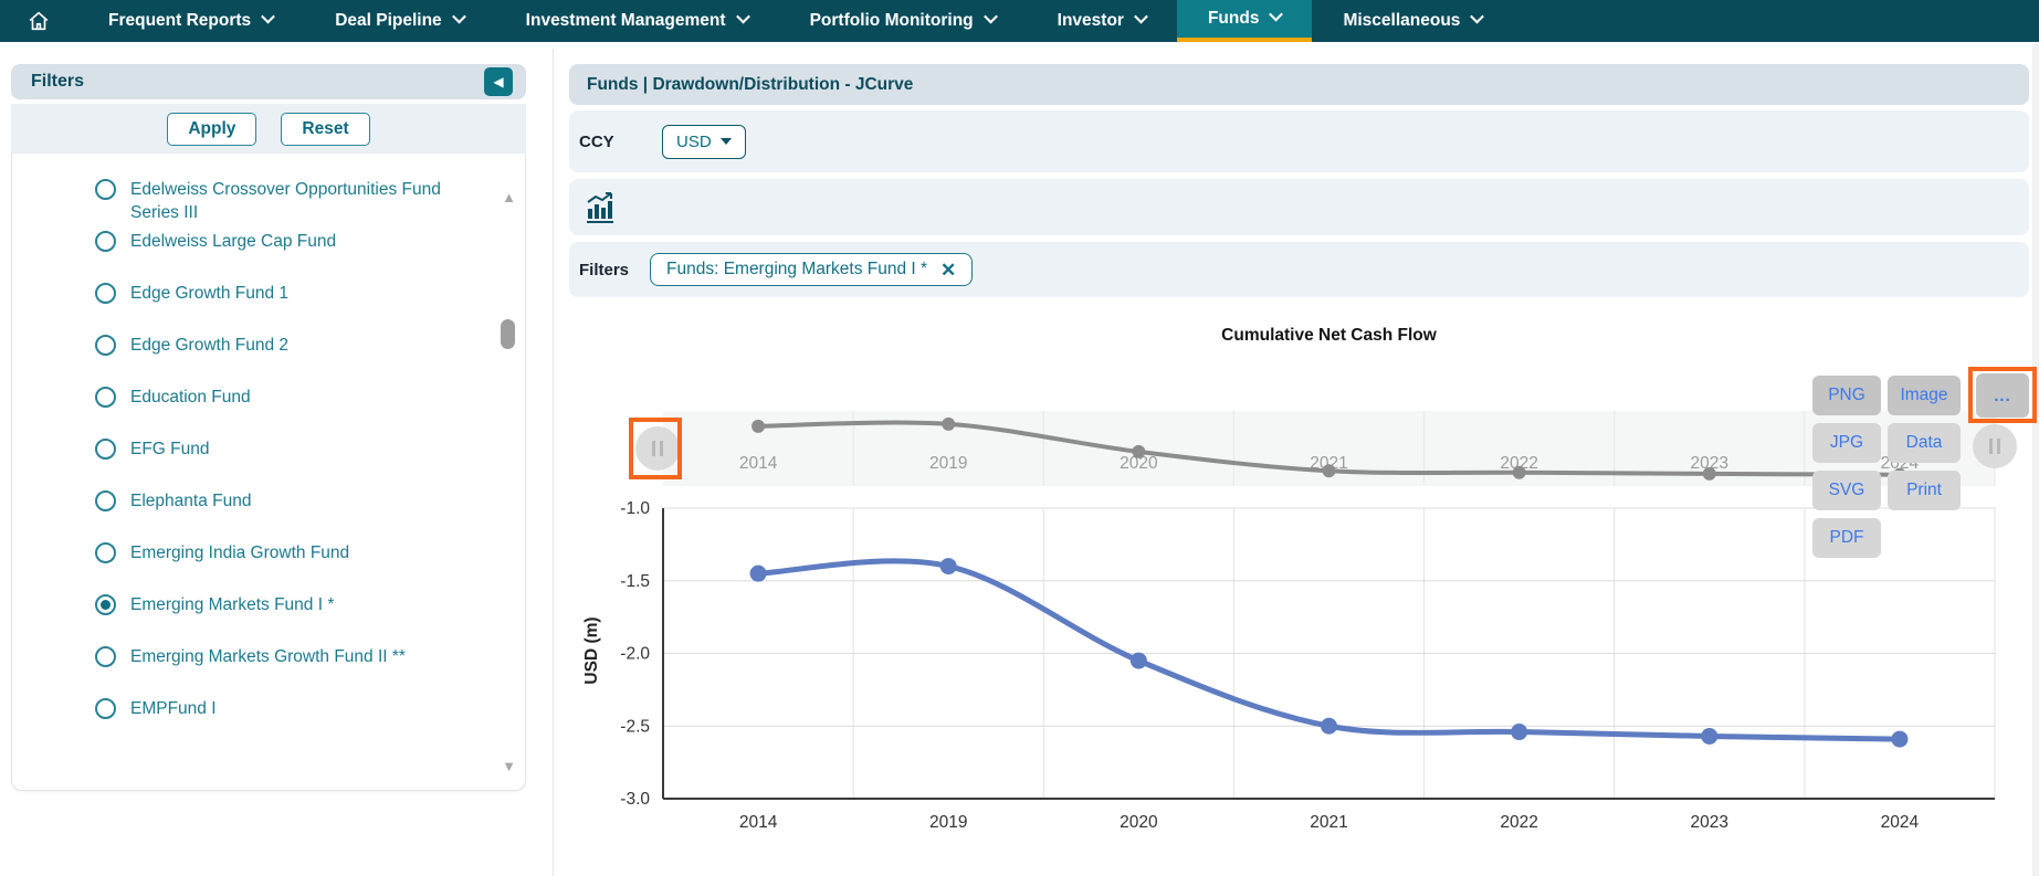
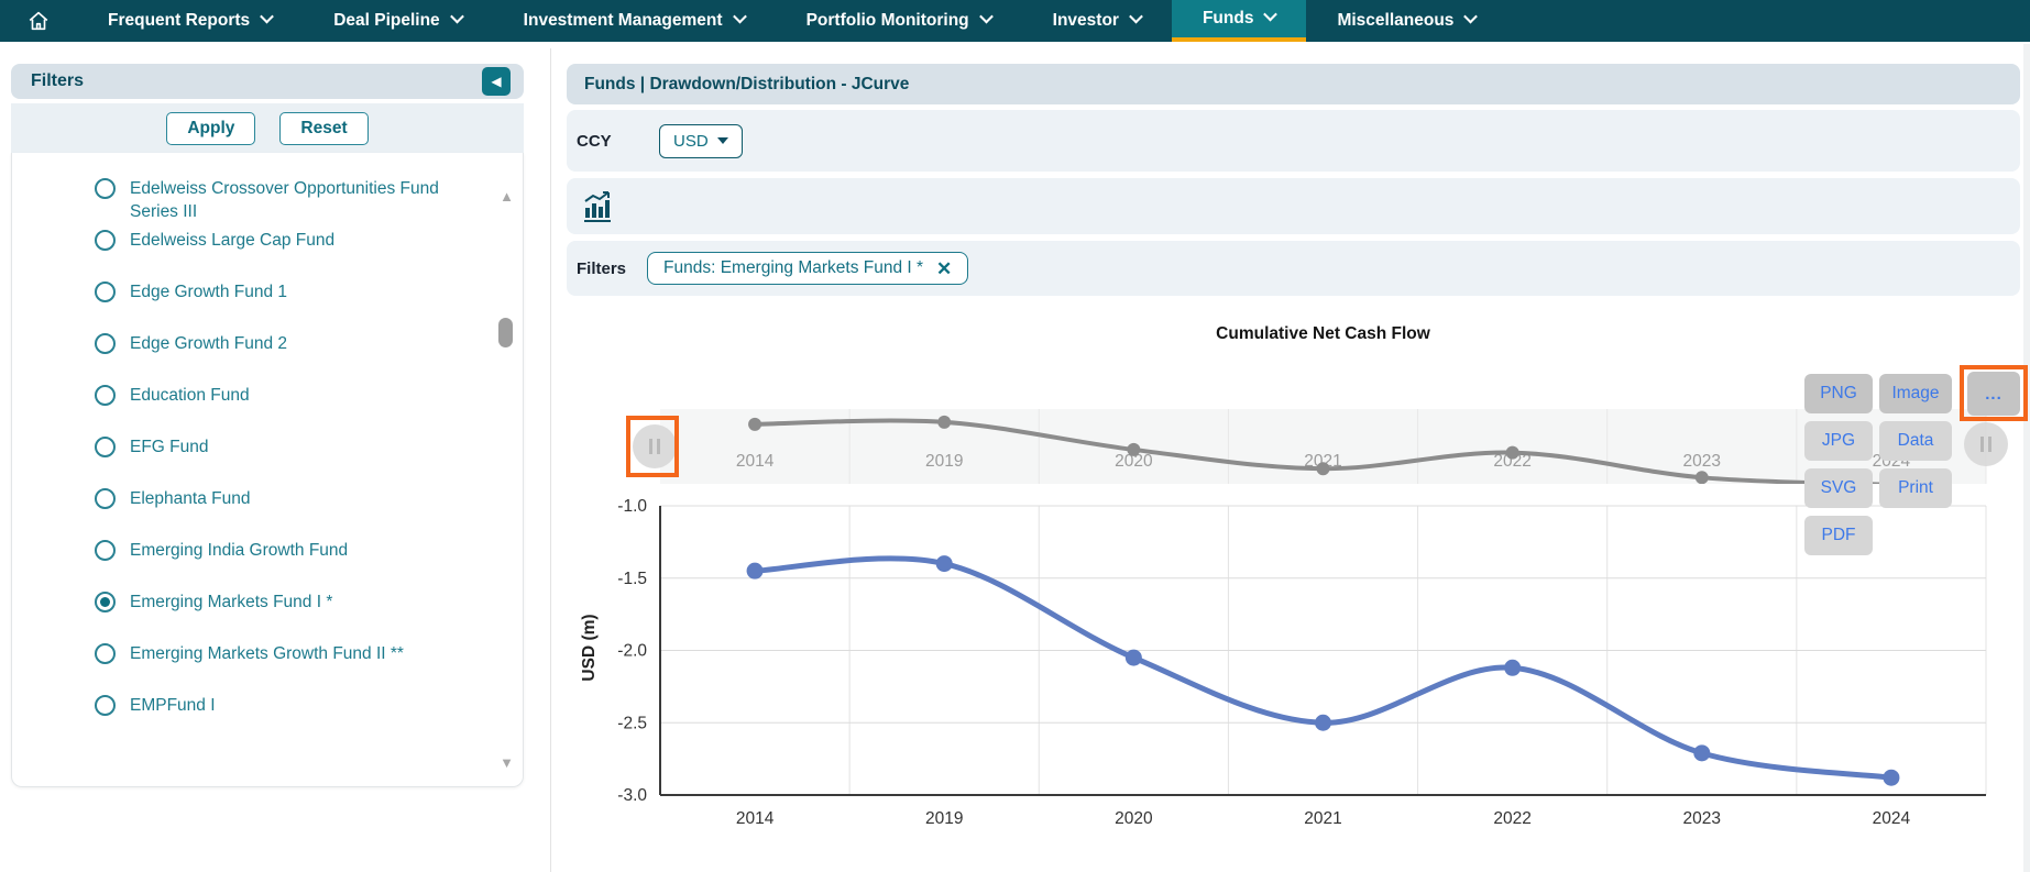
2022: -2.54 -> -2.12
2023: -2.57 -> -2.71
2024: -2.59 -> -2.88
